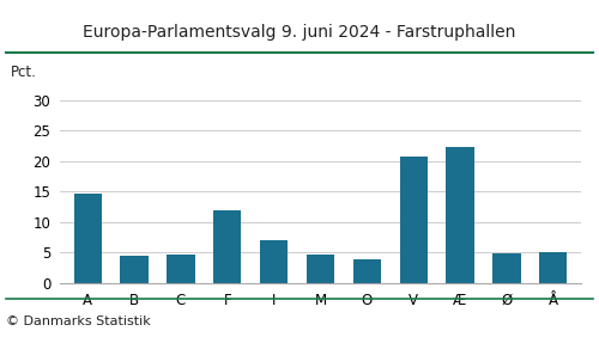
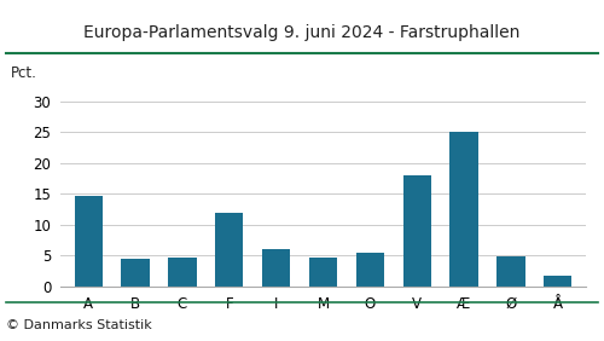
I: 7.0 -> 6.0
O: 3.8 -> 5.5
V: 20.8 -> 18.0
Æ: 22.2 -> 25.0
Å: 5.0 -> 1.8
